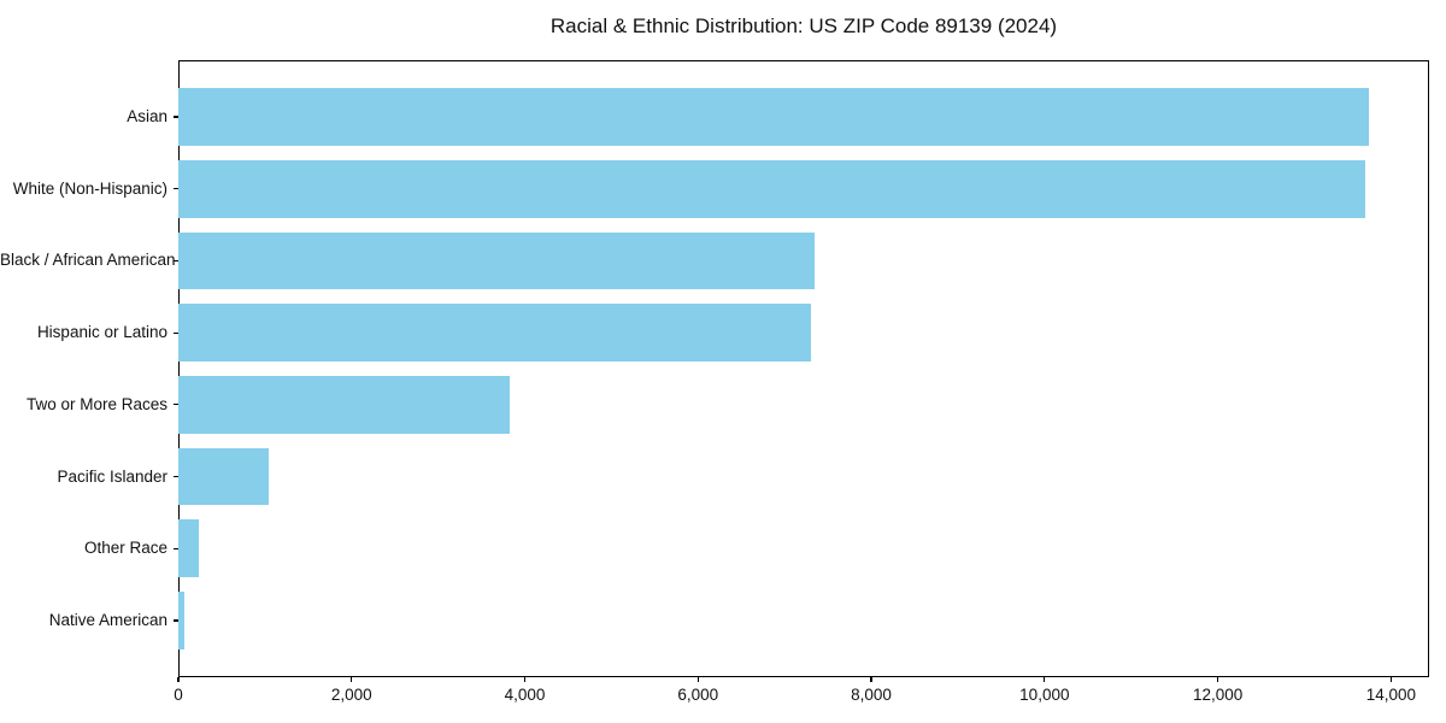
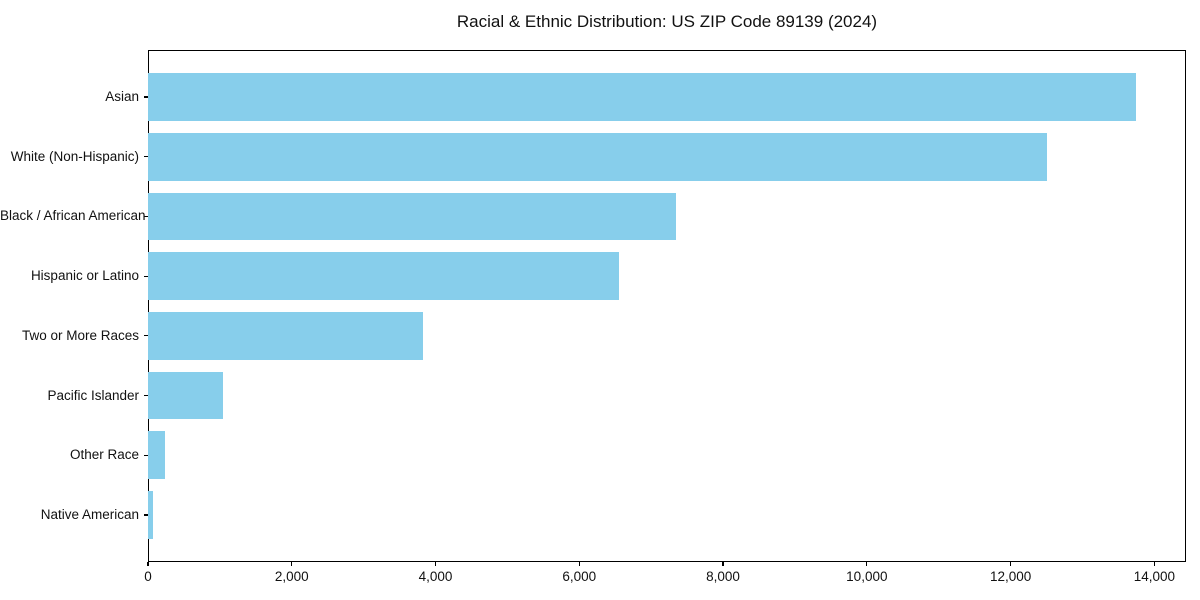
White (Non-Hispanic): 13700 -> 12500
Hispanic or Latino: 7300 -> 6600
